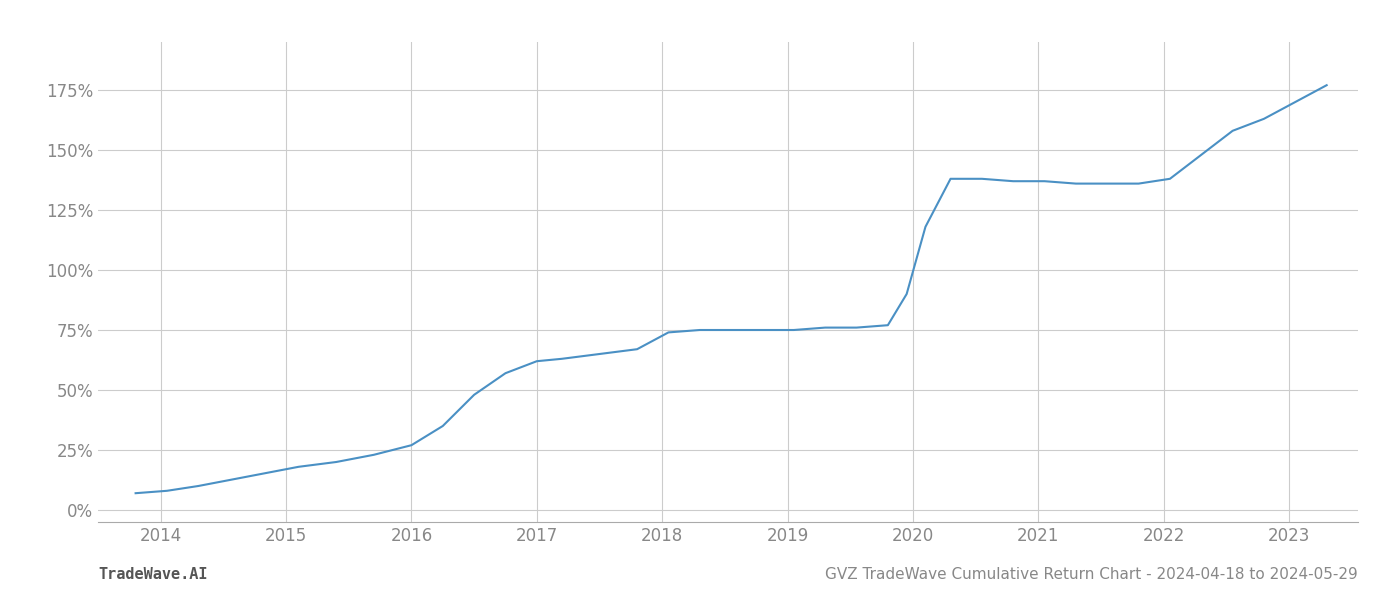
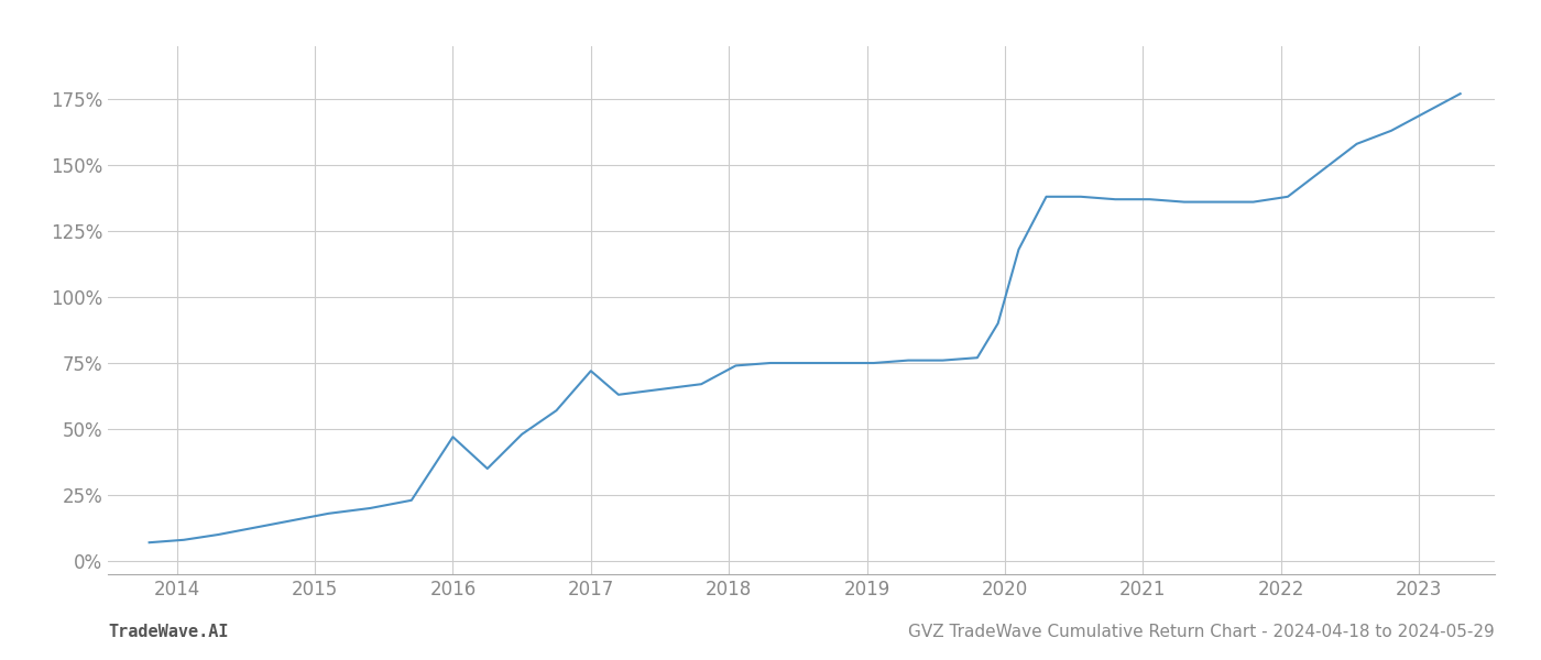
2016: 27% -> 47%
2017: 62% -> 72%
